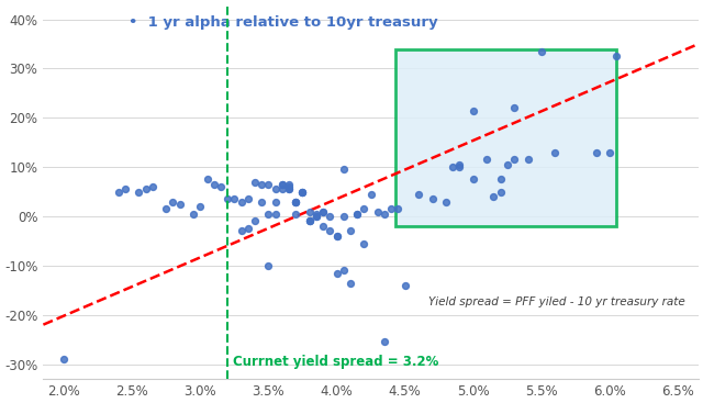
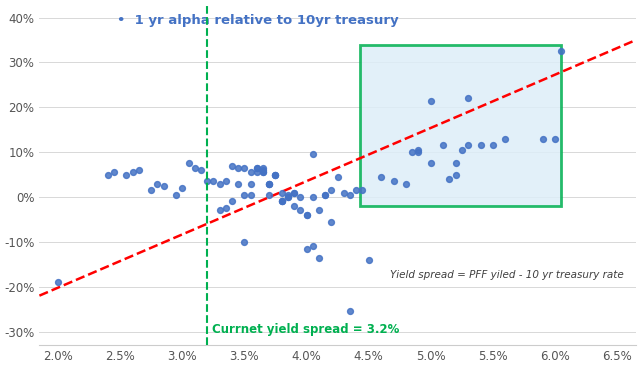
2.0%: -29.0% -> -19.0%
5.5%: 33.5% -> 11.5%
